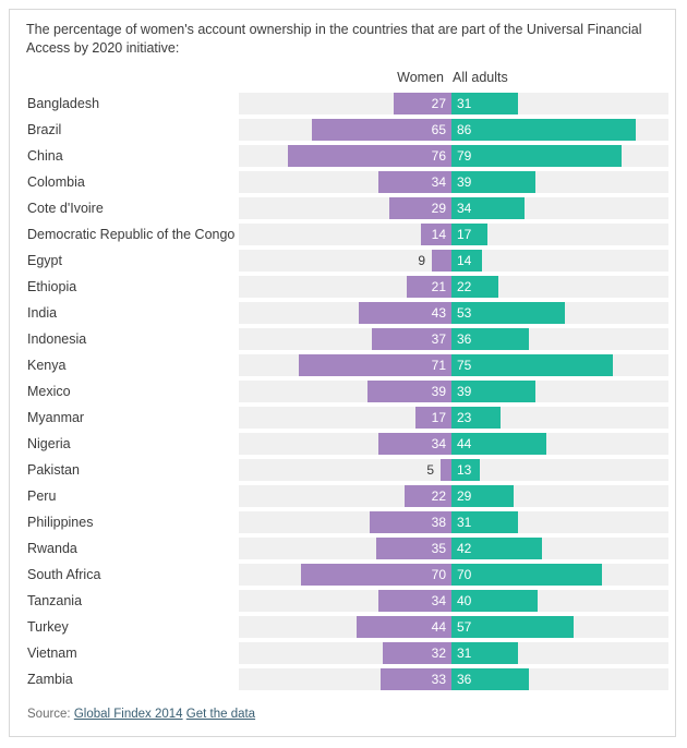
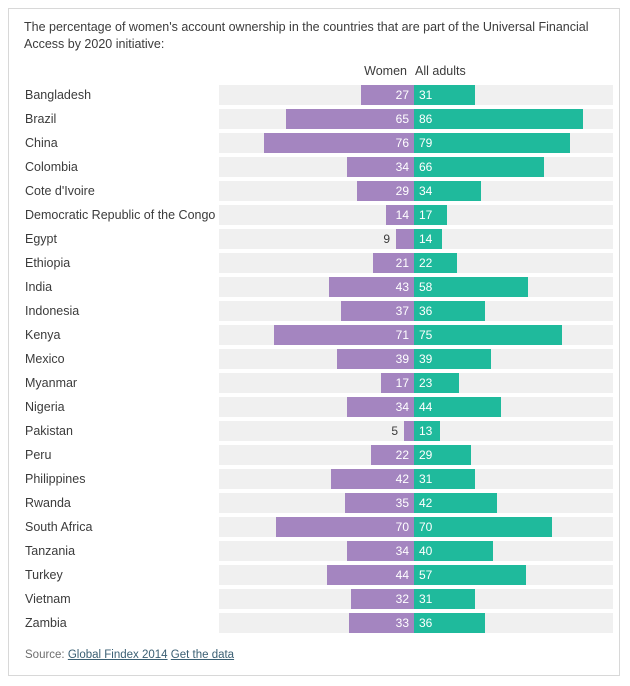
All adults/Colombia: 39 -> 66
All adults/India: 53 -> 58
Women/Philippines: 38 -> 42
